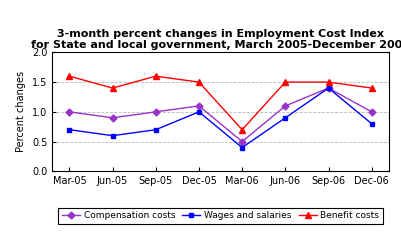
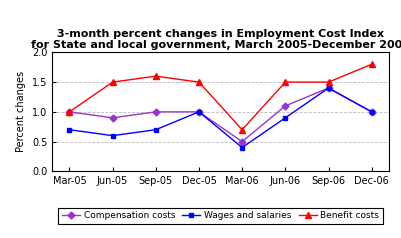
Benefit costs/Mar-05: 1.6 -> 1.0
Benefit costs/Jun-05: 1.4 -> 1.5
Compensation costs/Dec-05: 1.1 -> 1.0
Wages and salaries/Dec-06: 0.8 -> 1.0
Benefit costs/Dec-06: 1.4 -> 1.8
